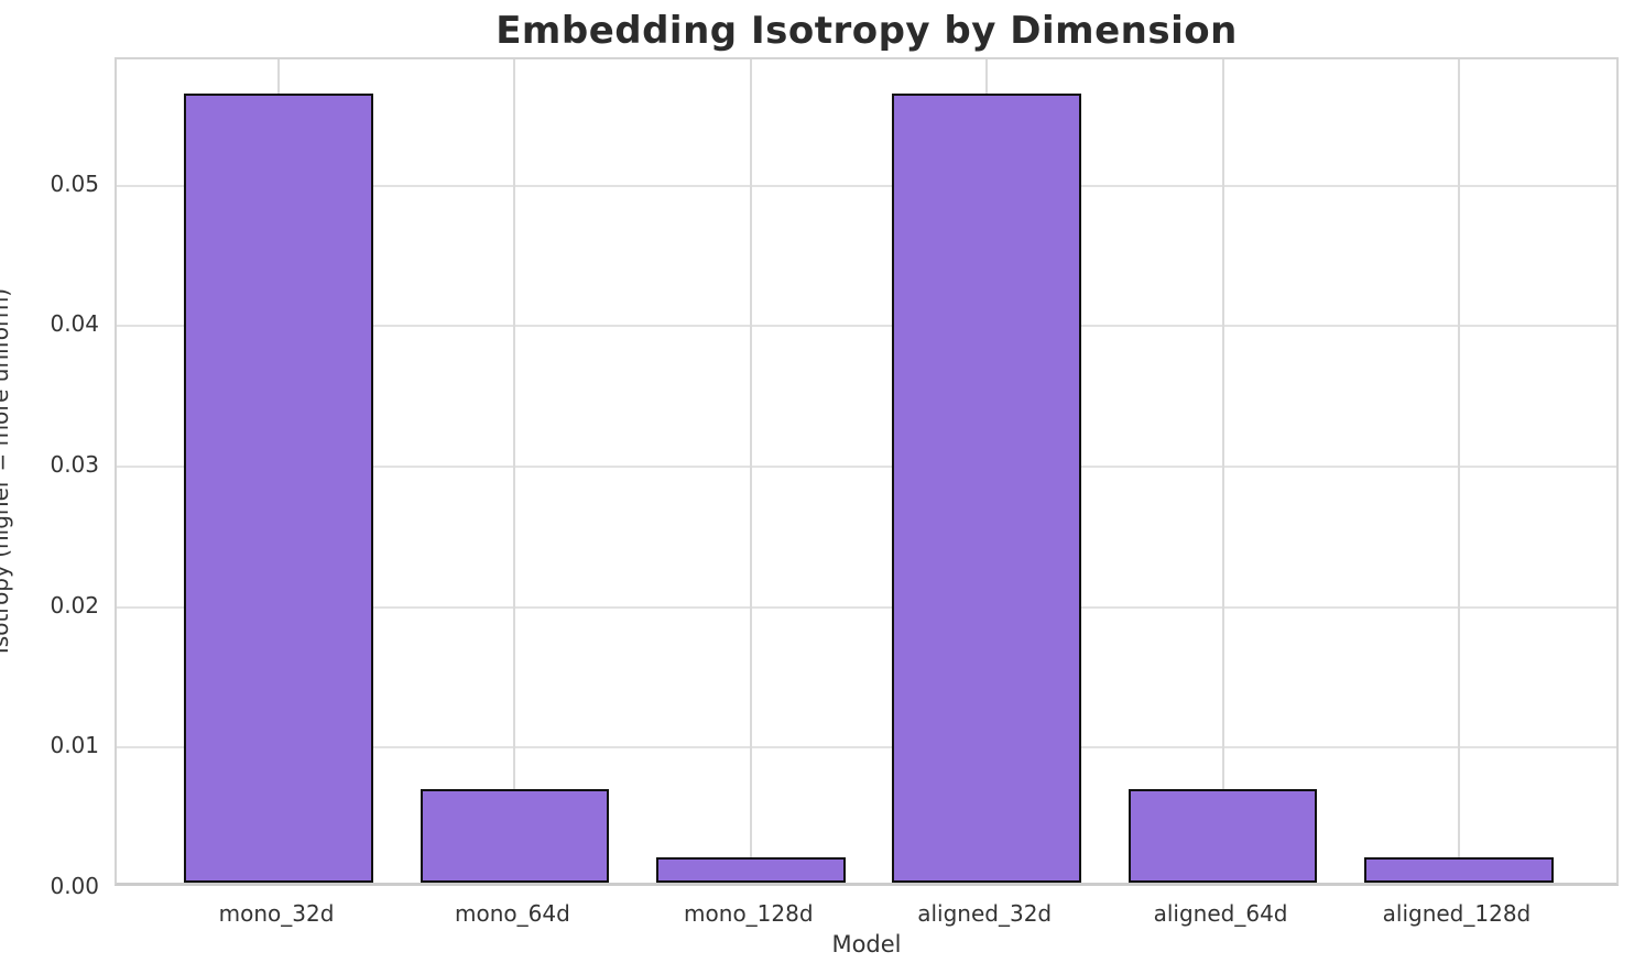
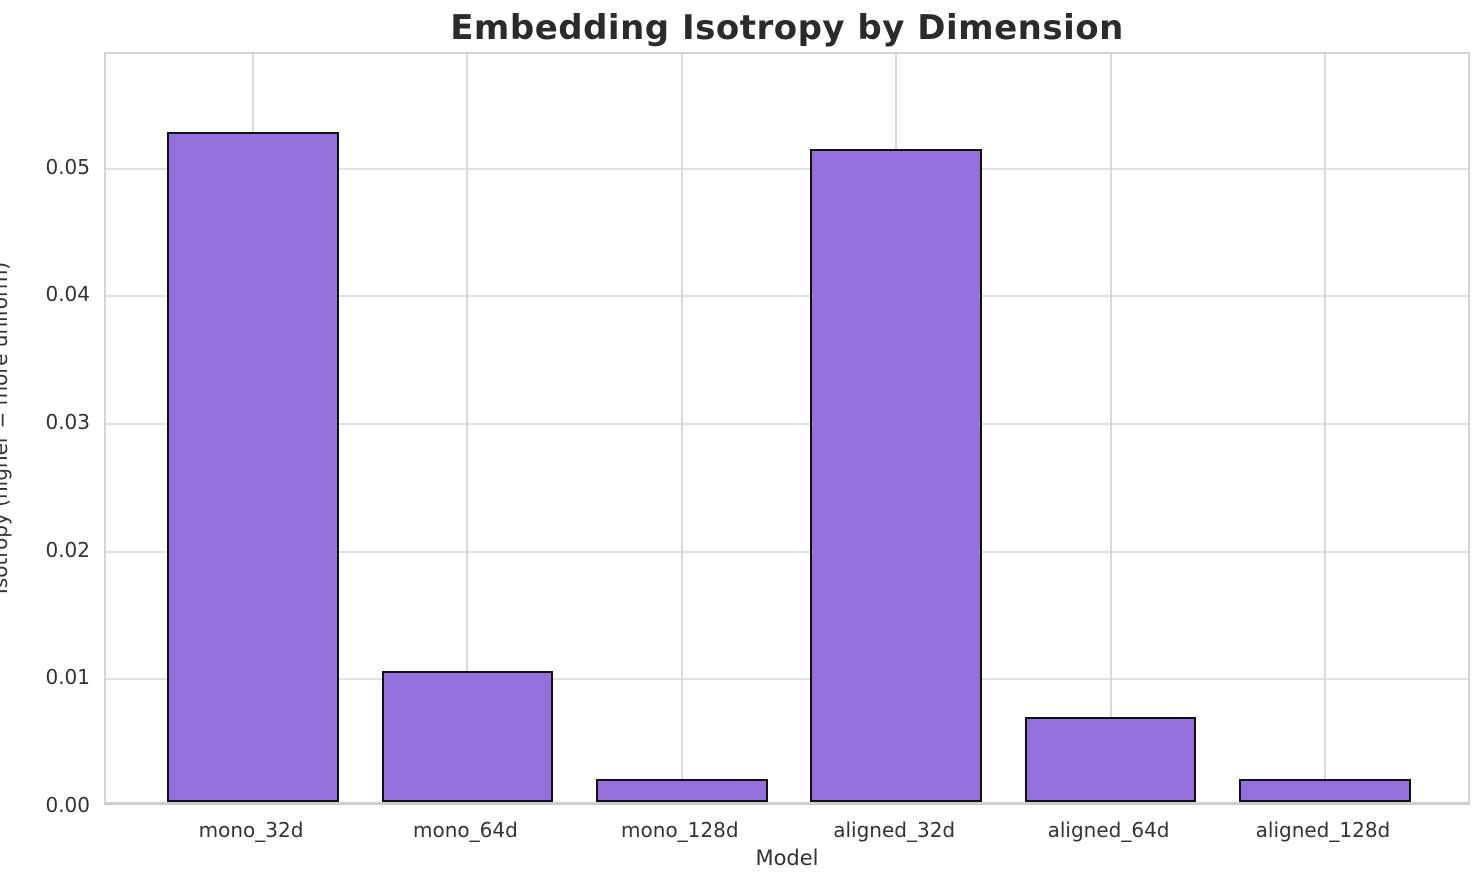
mono_32d: 0.0562 -> 0.0525
mono_64d: 0.0067 -> 0.0103
aligned_32d: 0.0562 -> 0.0512
